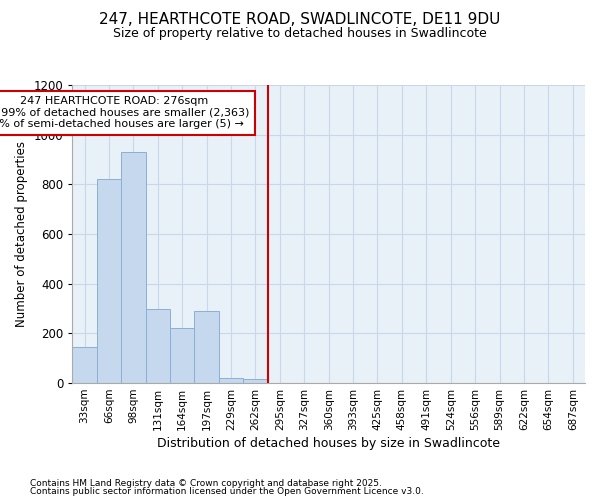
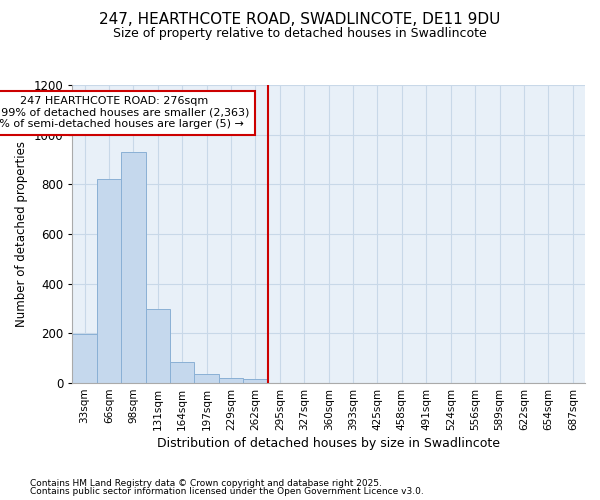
33sqm: 145 -> 197
164sqm: 220 -> 85
197sqm: 290 -> 38
